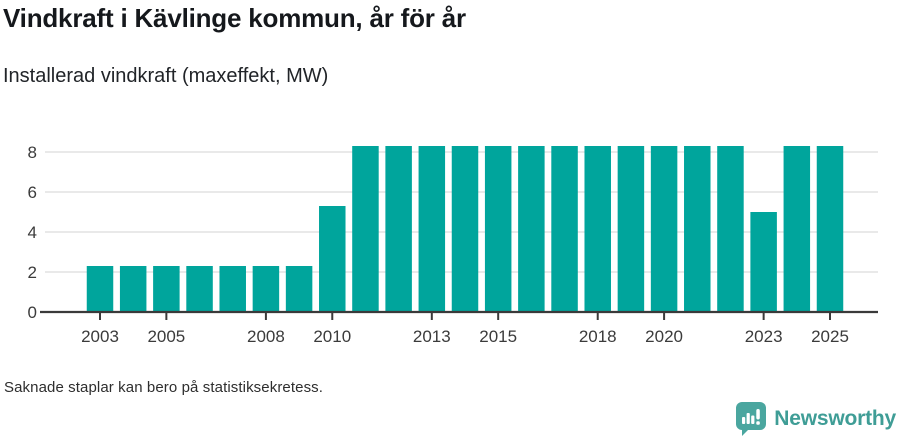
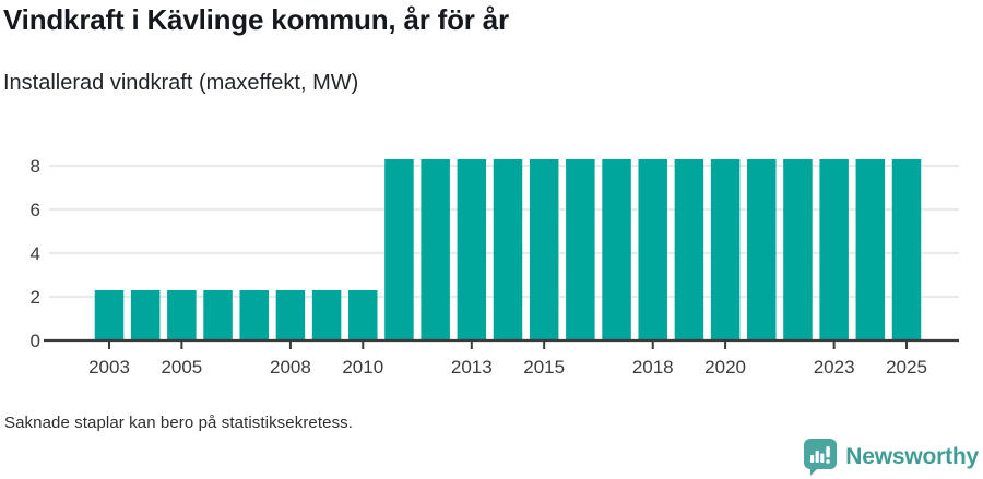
2010: 5.3 -> 2.3
2023: 5.0 -> 8.3
